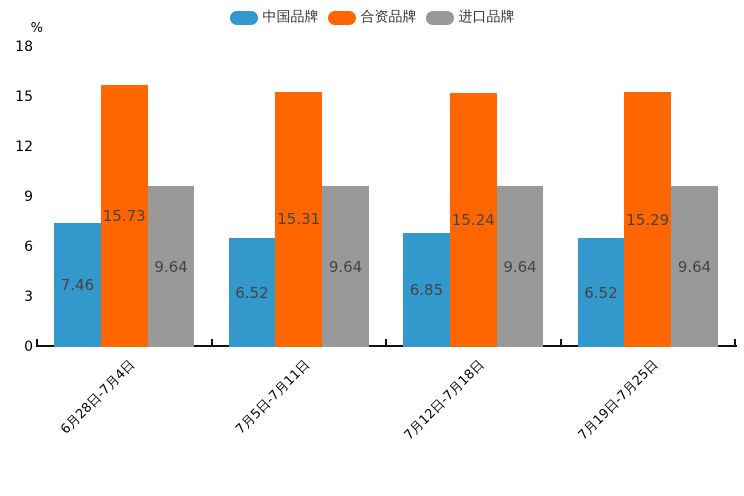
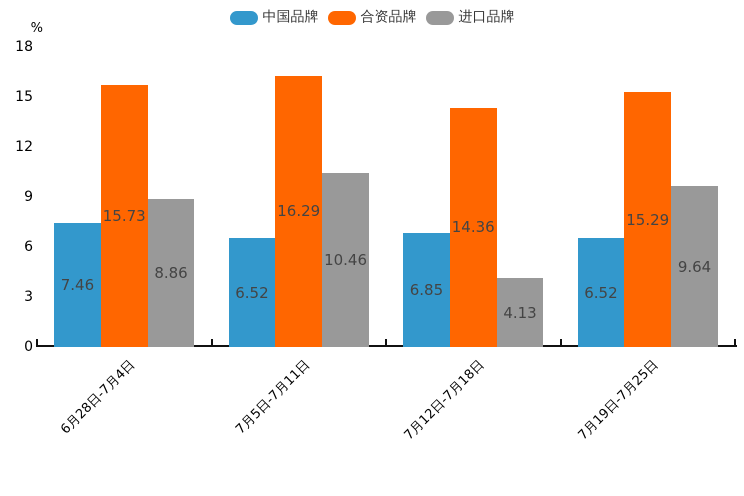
进口品牌/6月28日-7月4日: 9.64 -> 8.86
合资品牌/7月5日-7月11日: 15.31 -> 16.29
进口品牌/7月5日-7月11日: 9.64 -> 10.46
合资品牌/7月12日-7月18日: 15.24 -> 14.36
进口品牌/7月12日-7月18日: 9.64 -> 4.13
